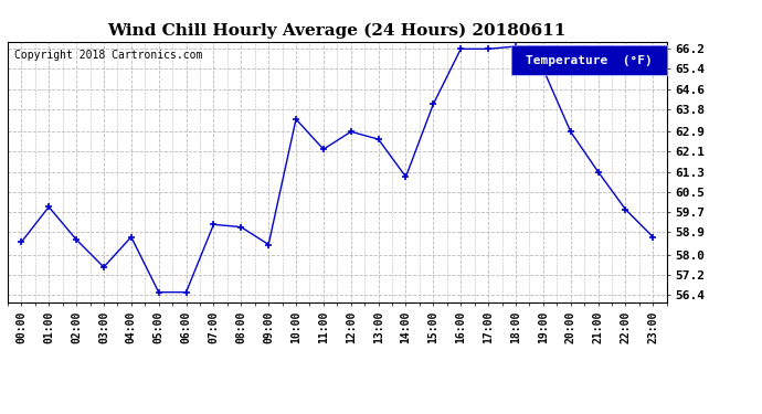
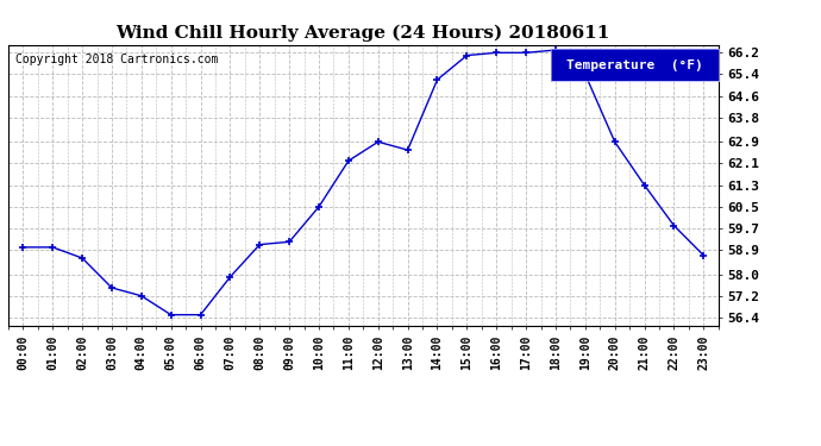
00:00: 58.5 -> 59.0
01:00: 59.9 -> 59.0
04:00: 58.7 -> 57.2
07:00: 59.2 -> 57.9
09:00: 58.4 -> 59.2
10:00: 63.4 -> 60.5
14:00: 61.1 -> 65.2
15:00: 64.0 -> 66.1
